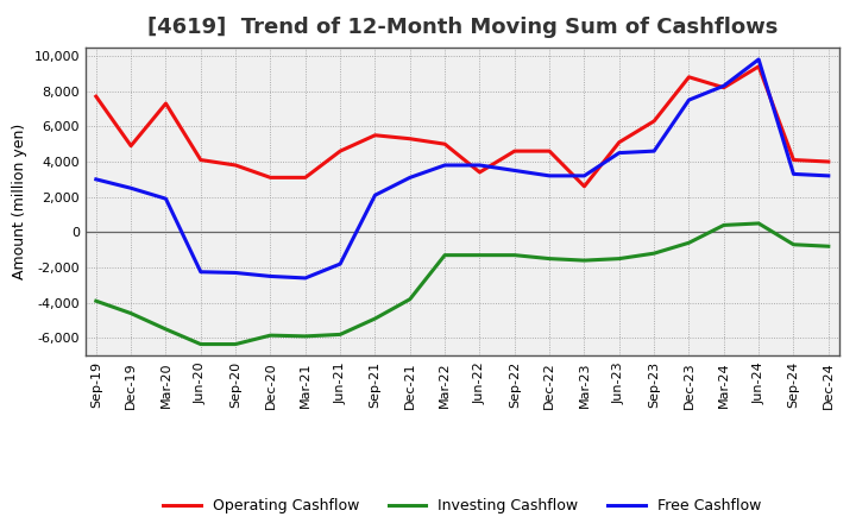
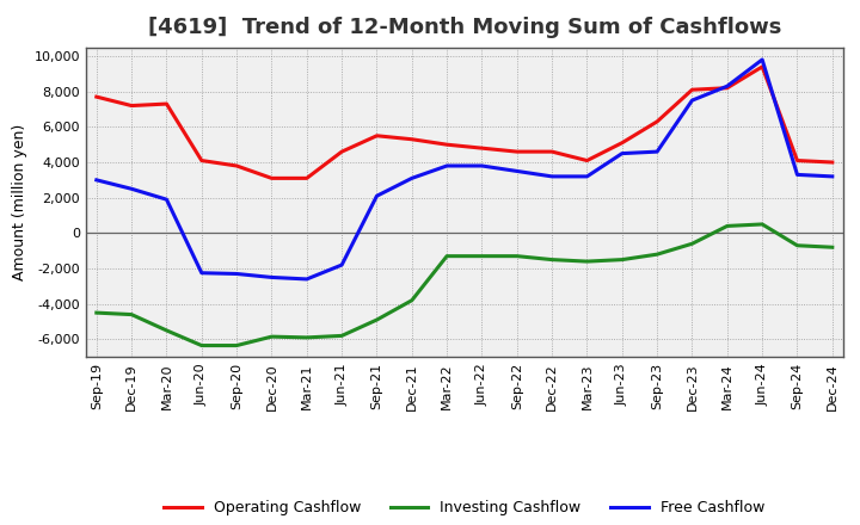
Investing Cashflow/Sep-19: -3,900 -> -4,500
Operating Cashflow/Dec-19: 4,900 -> 7,200
Operating Cashflow/Jun-22: 3,400 -> 4,800
Operating Cashflow/Mar-23: 2,600 -> 4,100
Operating Cashflow/Dec-23: 8,800 -> 8,100
